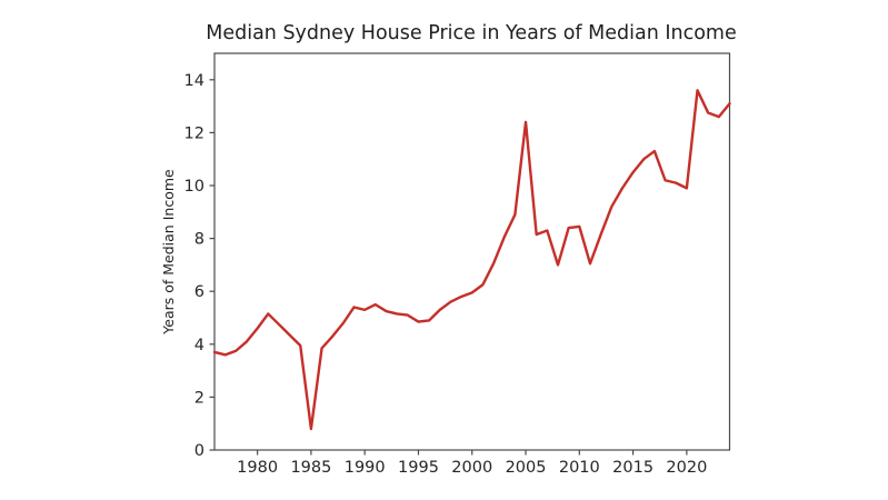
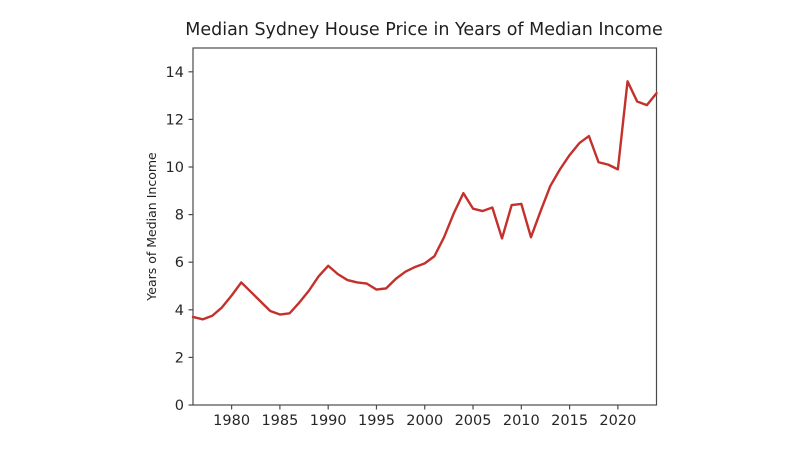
1985: 0.8 -> 3.8
1990: 5.3 -> 5.8
2005: 12.4 -> 8.2
